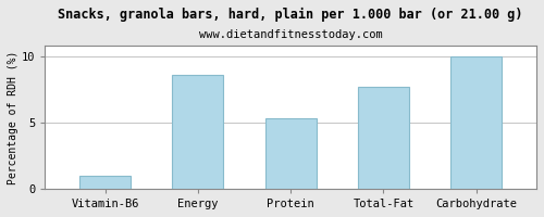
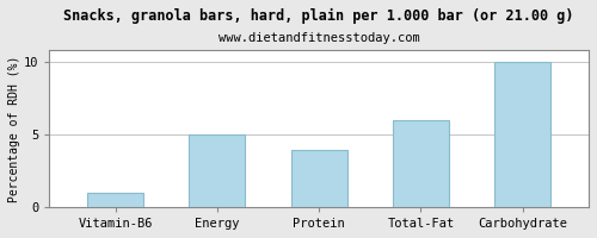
Energy: 8.6 -> 5.0
Protein: 5.3 -> 3.9
Total-Fat: 7.7 -> 6.0
